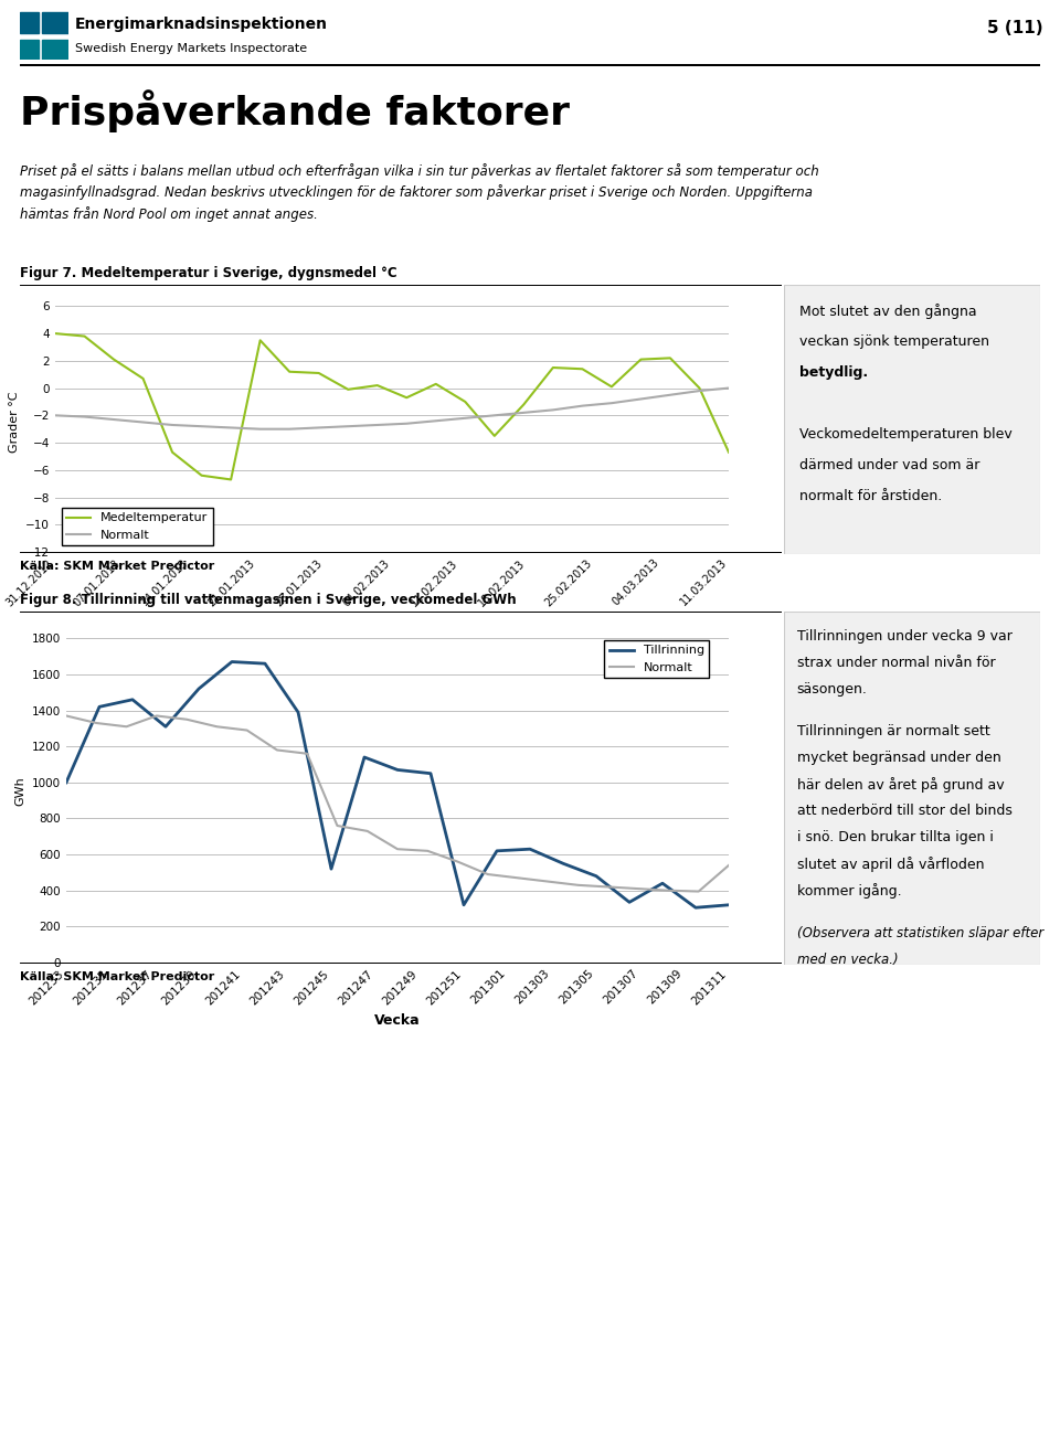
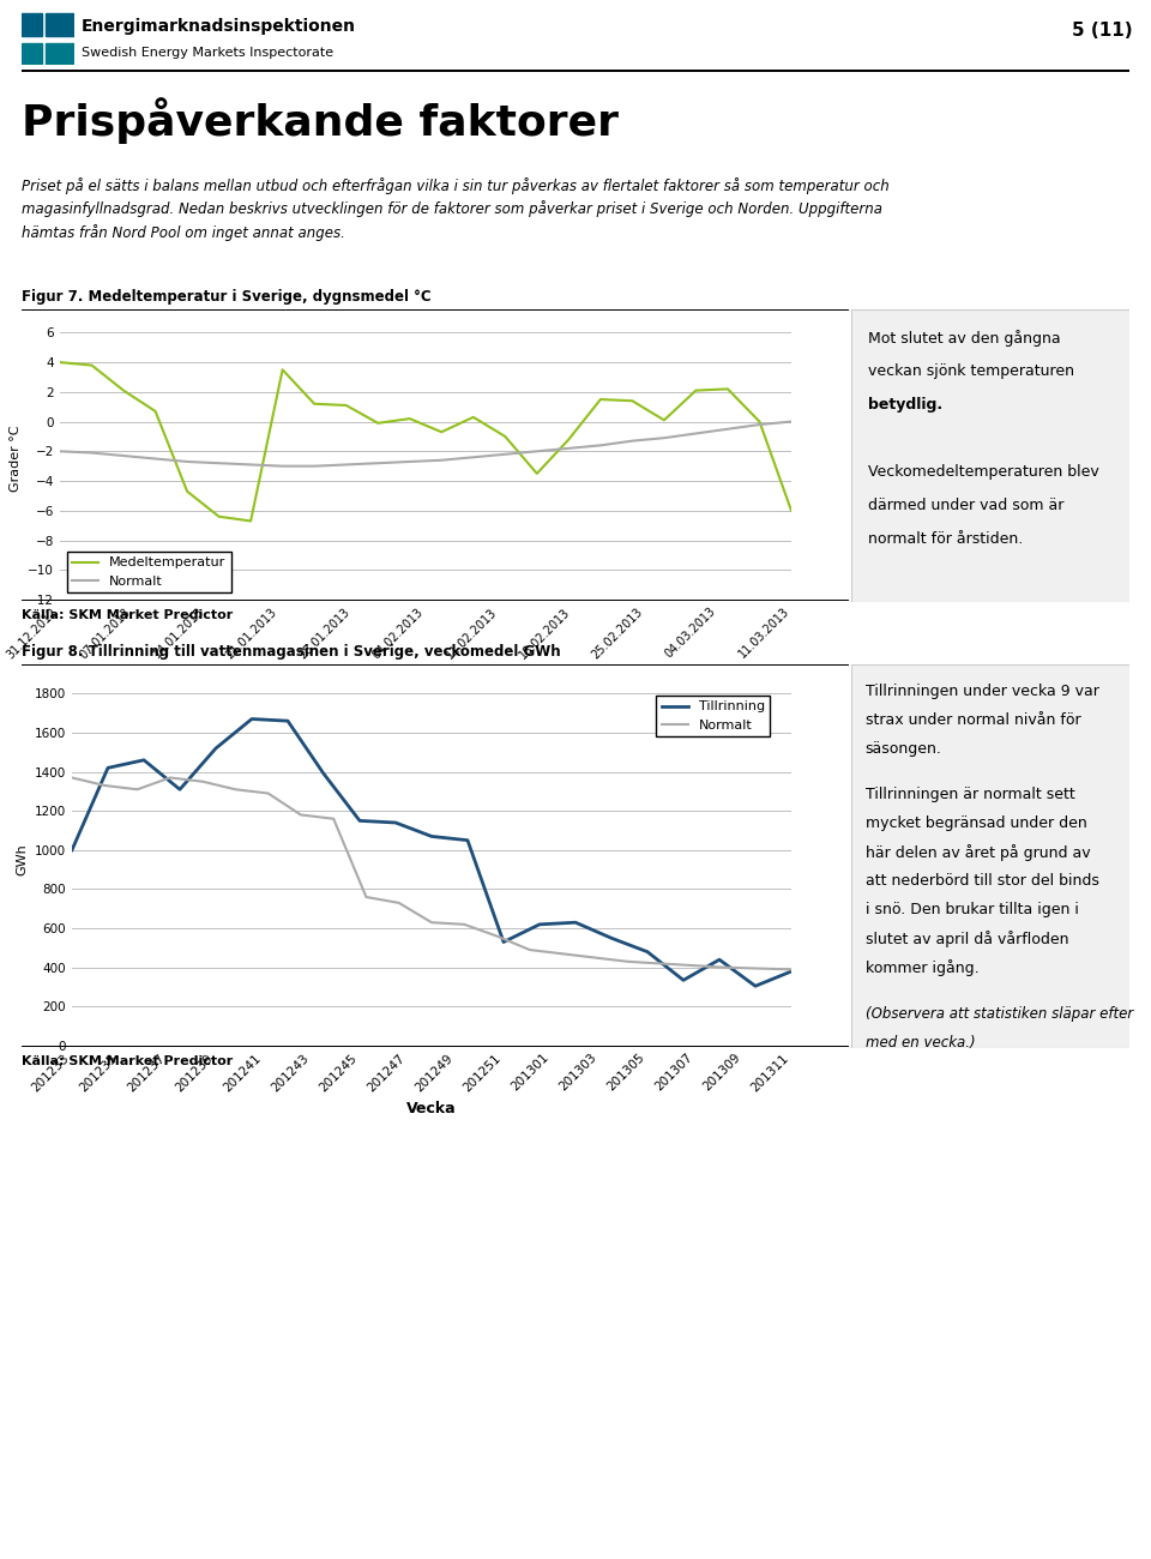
Medeltemperatur/11.03.2013: -4.7 -> -6.0
Tillrinning/201245: 520 -> 1150
Tillrinning/201251: 320 -> 530
Tillrinning/201311: 320 -> 380
Normalt/201311: 540 -> 390
